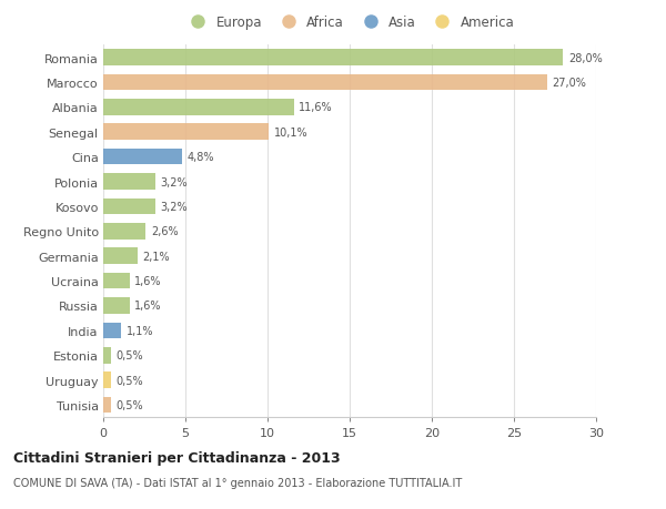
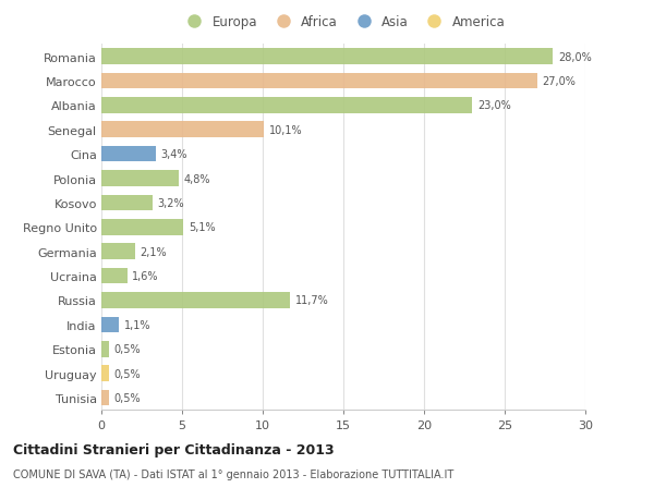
Albania: 11,6% -> 23,0%
Cina: 4,8% -> 3,4%
Polonia: 3,2% -> 4,8%
Regno Unito: 2,6% -> 5,1%
Russia: 1,6% -> 11,7%
